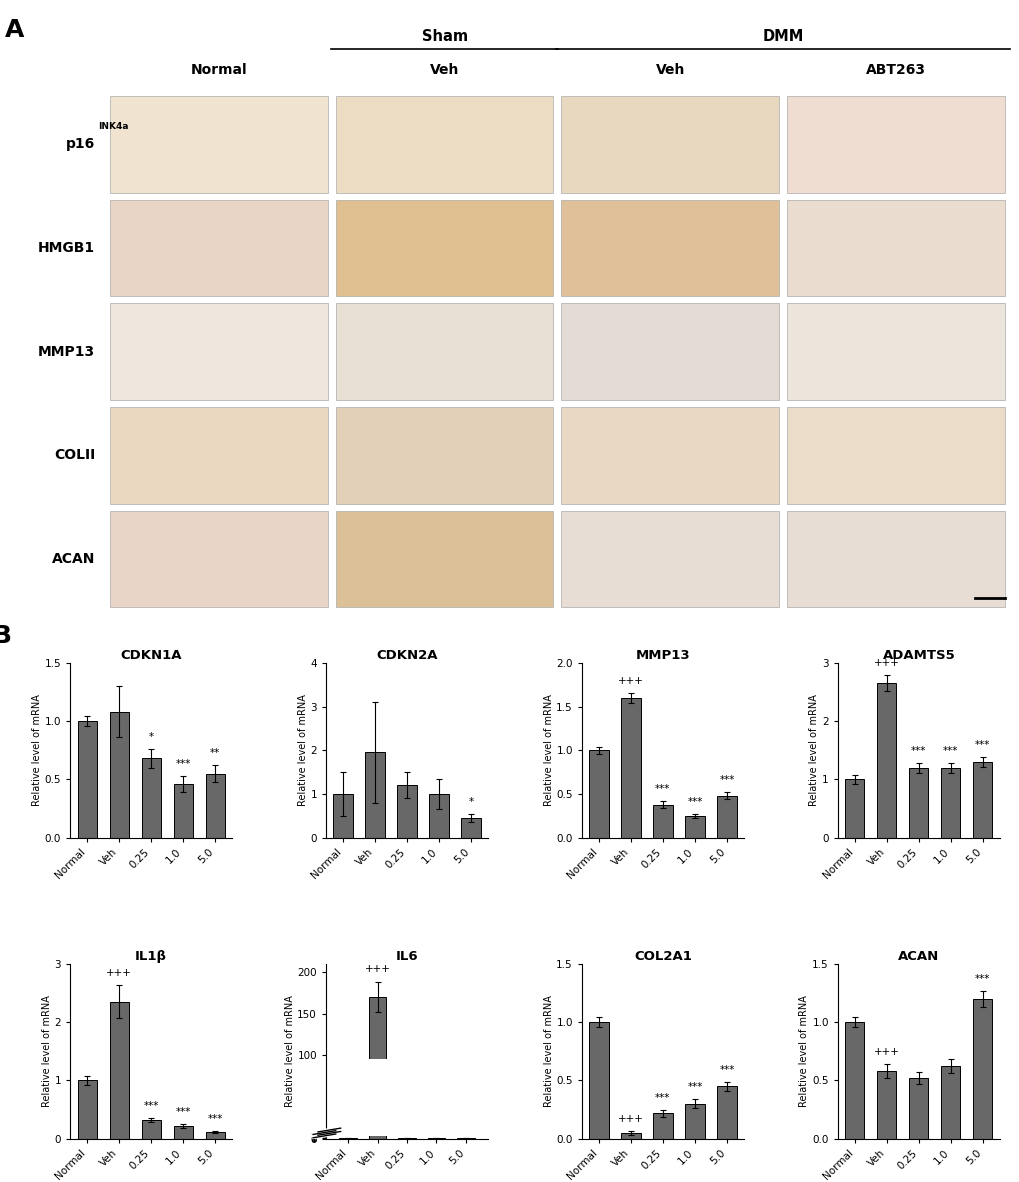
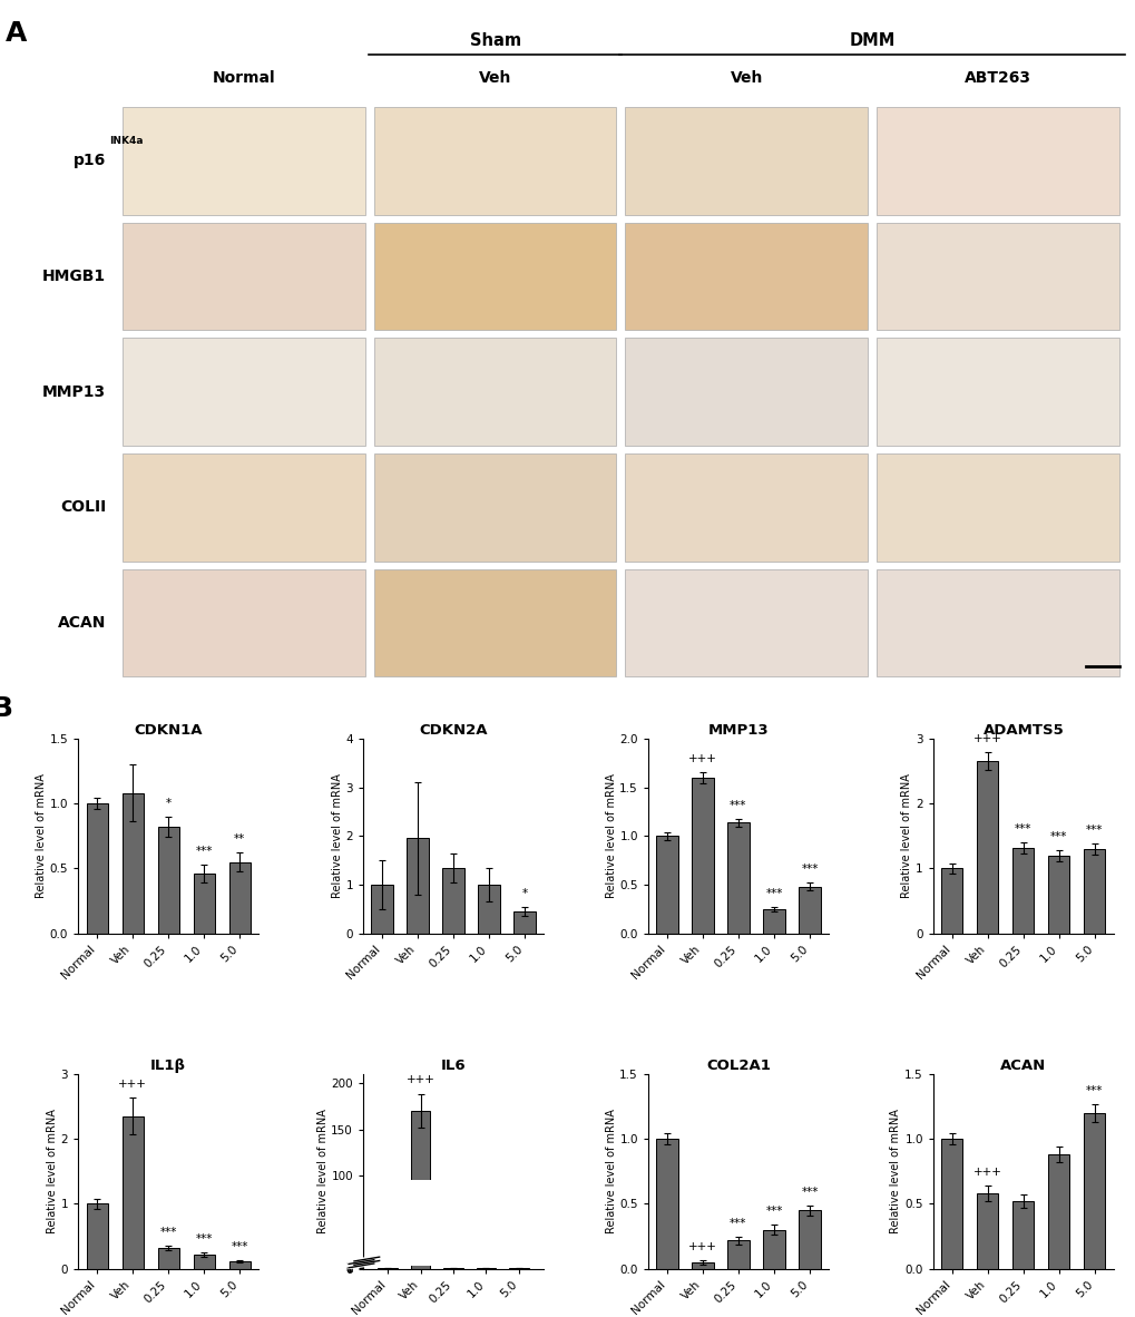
CDKN1A/0.25: 0.68 -> 0.82
CDKN2A/0.25: 1.20 -> 1.35
MMP13/0.25: 0.38 -> 1.14
ADAMTS5/0.25: 1.20 -> 1.32
ACAN/1.0: 0.62 -> 0.88
